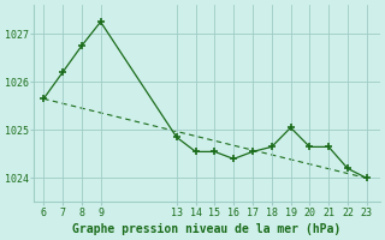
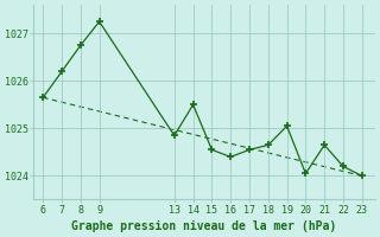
14: 1024.55 -> 1025.50
20: 1024.65 -> 1024.05
